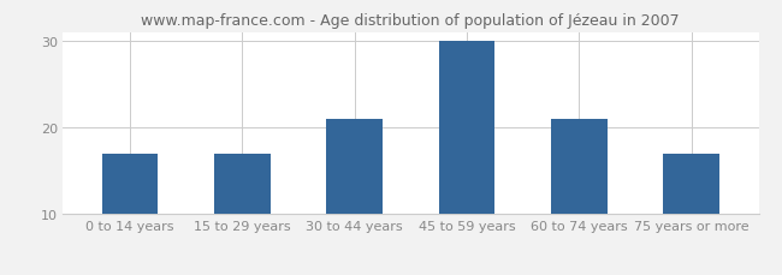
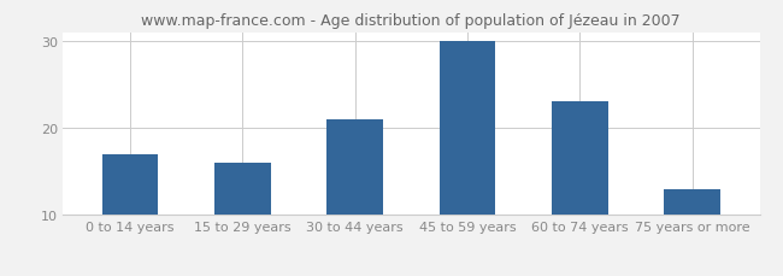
15 to 29 years: 17 -> 16
60 to 74 years: 21 -> 23
75 years or more: 17 -> 13
